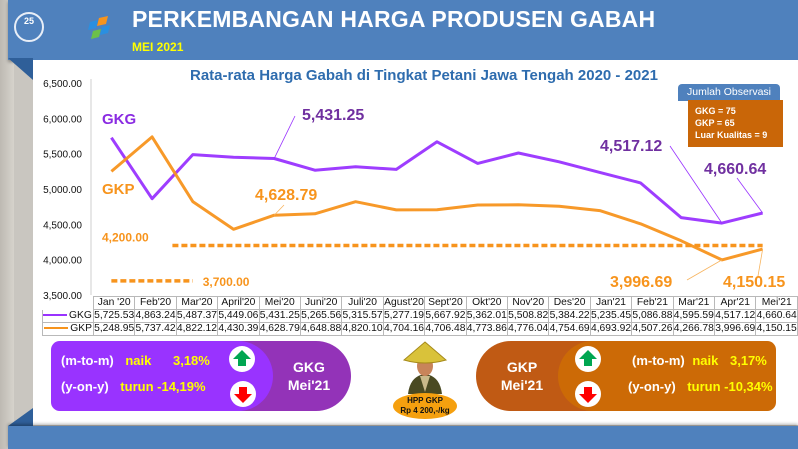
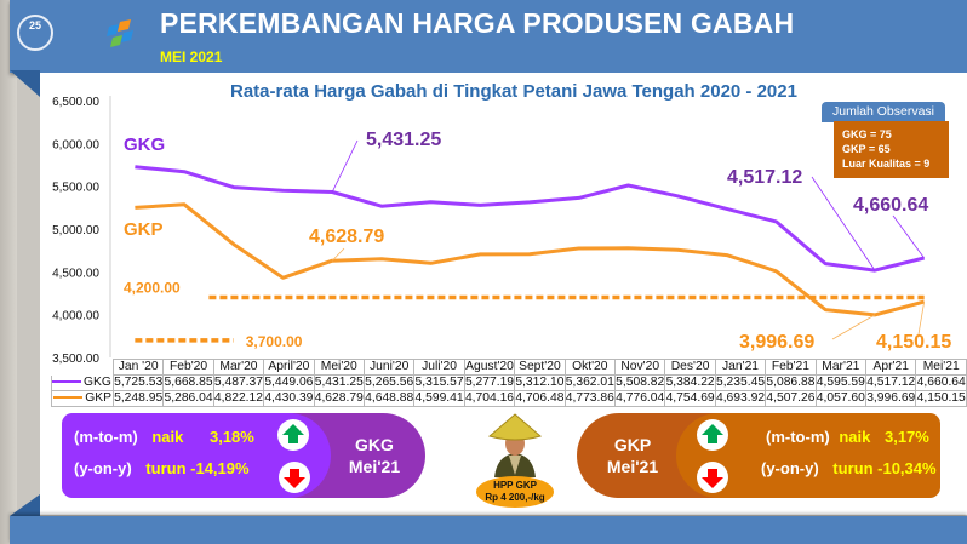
GKG/Feb'20: 4,863.24 -> 5,668.85
GKP/Feb'20: 5,737.42 -> 5,286.04
GKP/Juli'20: 4,820.10 -> 4,599.41
GKG/Sept'20: 5,667.92 -> 5,312.10
GKP/Mar'21: 4,266.78 -> 4,057.60
